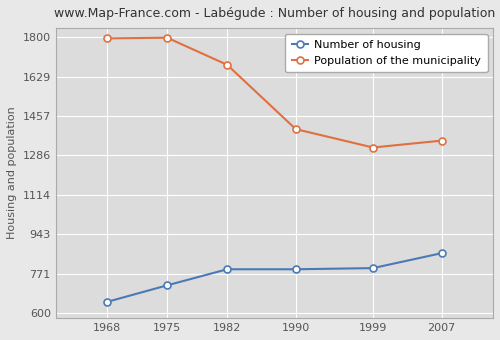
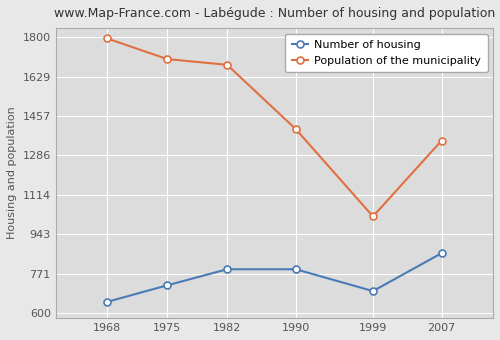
Population of the municipality/1975: 1798 -> 1705
Number of housing/1999: 795 -> 695
Population of the municipality/1999: 1320 -> 1020
